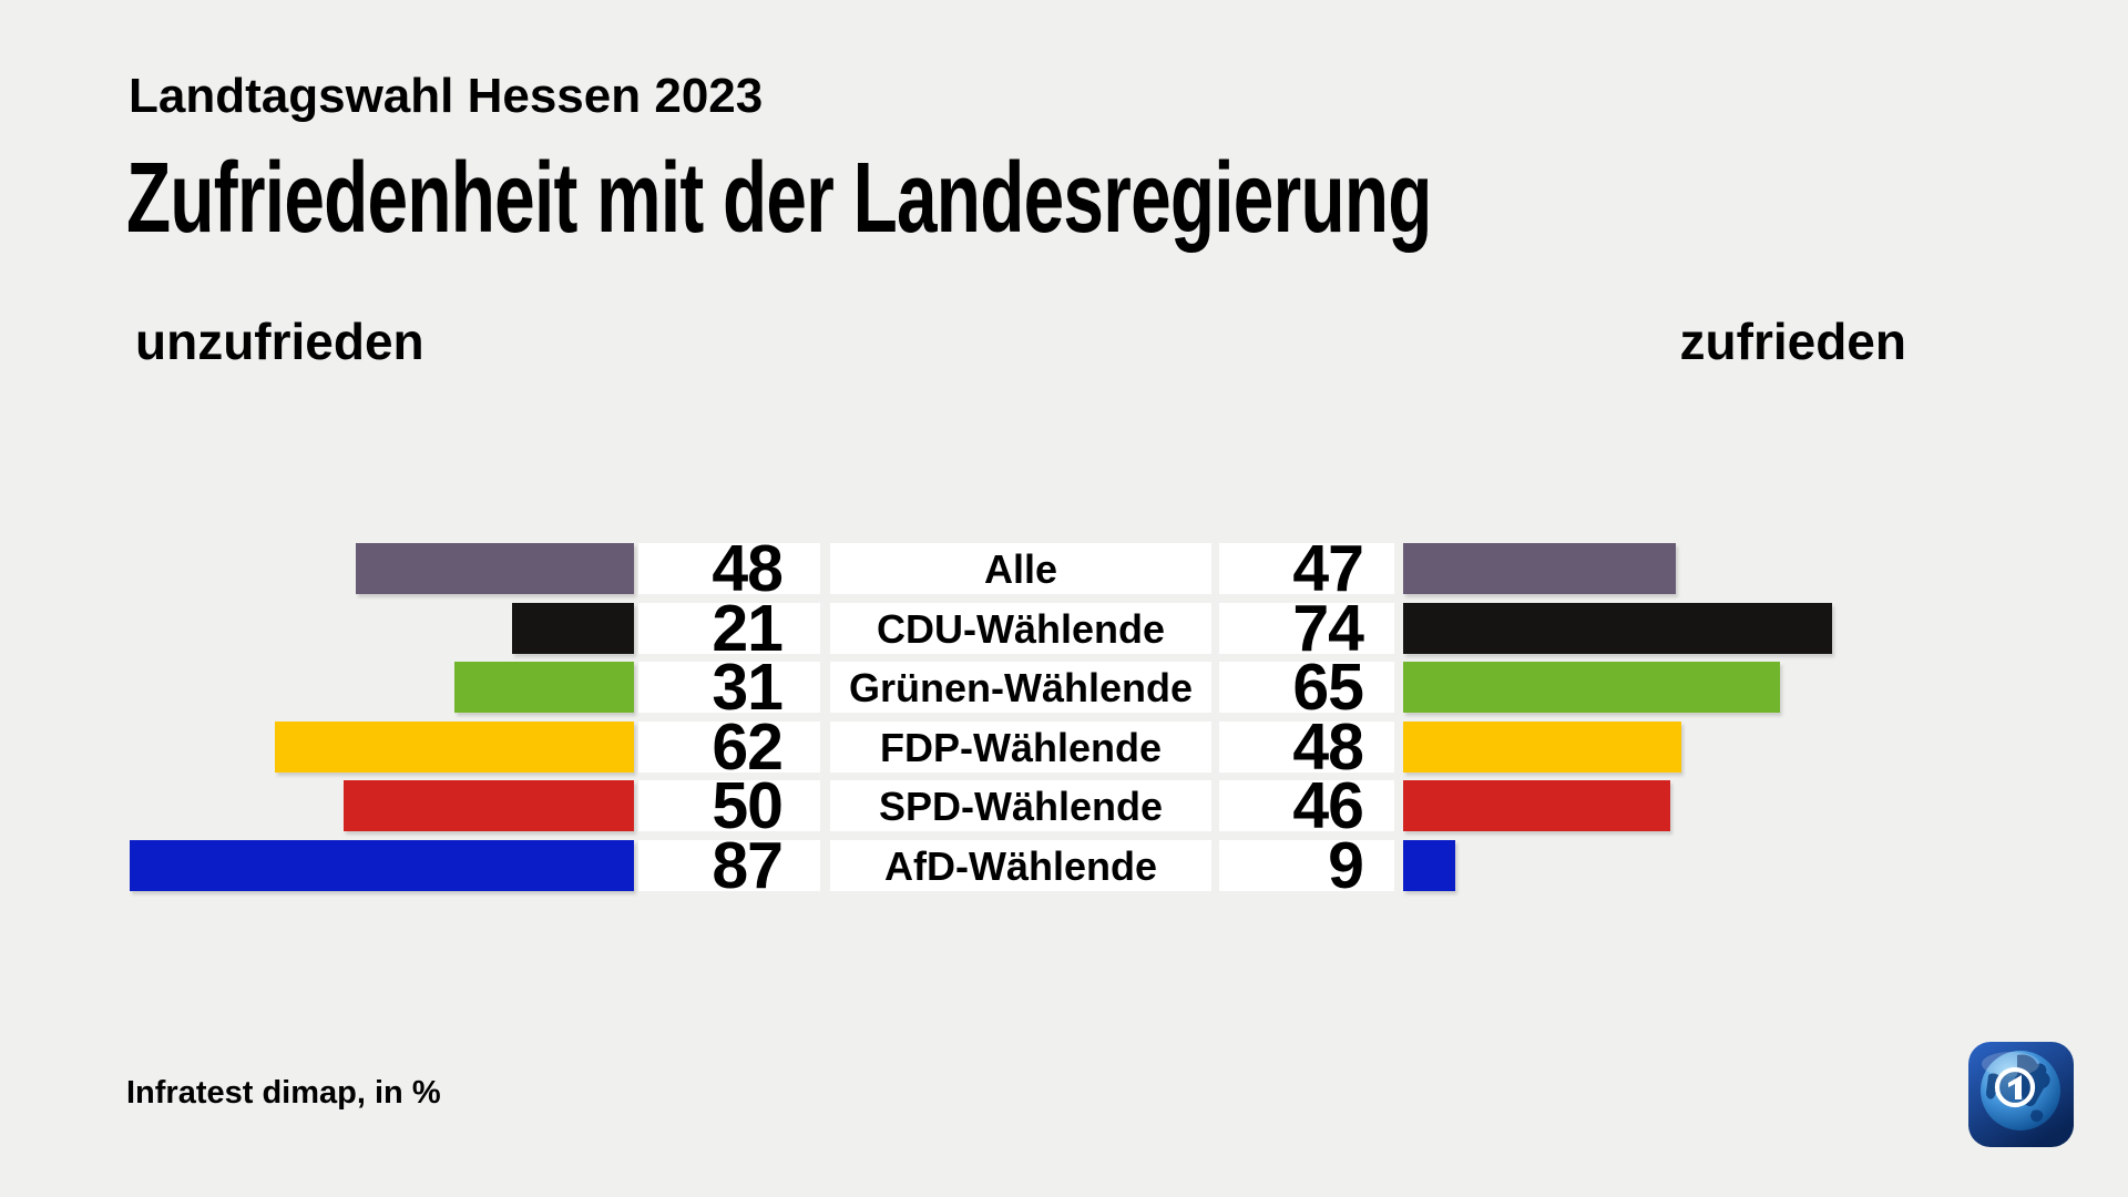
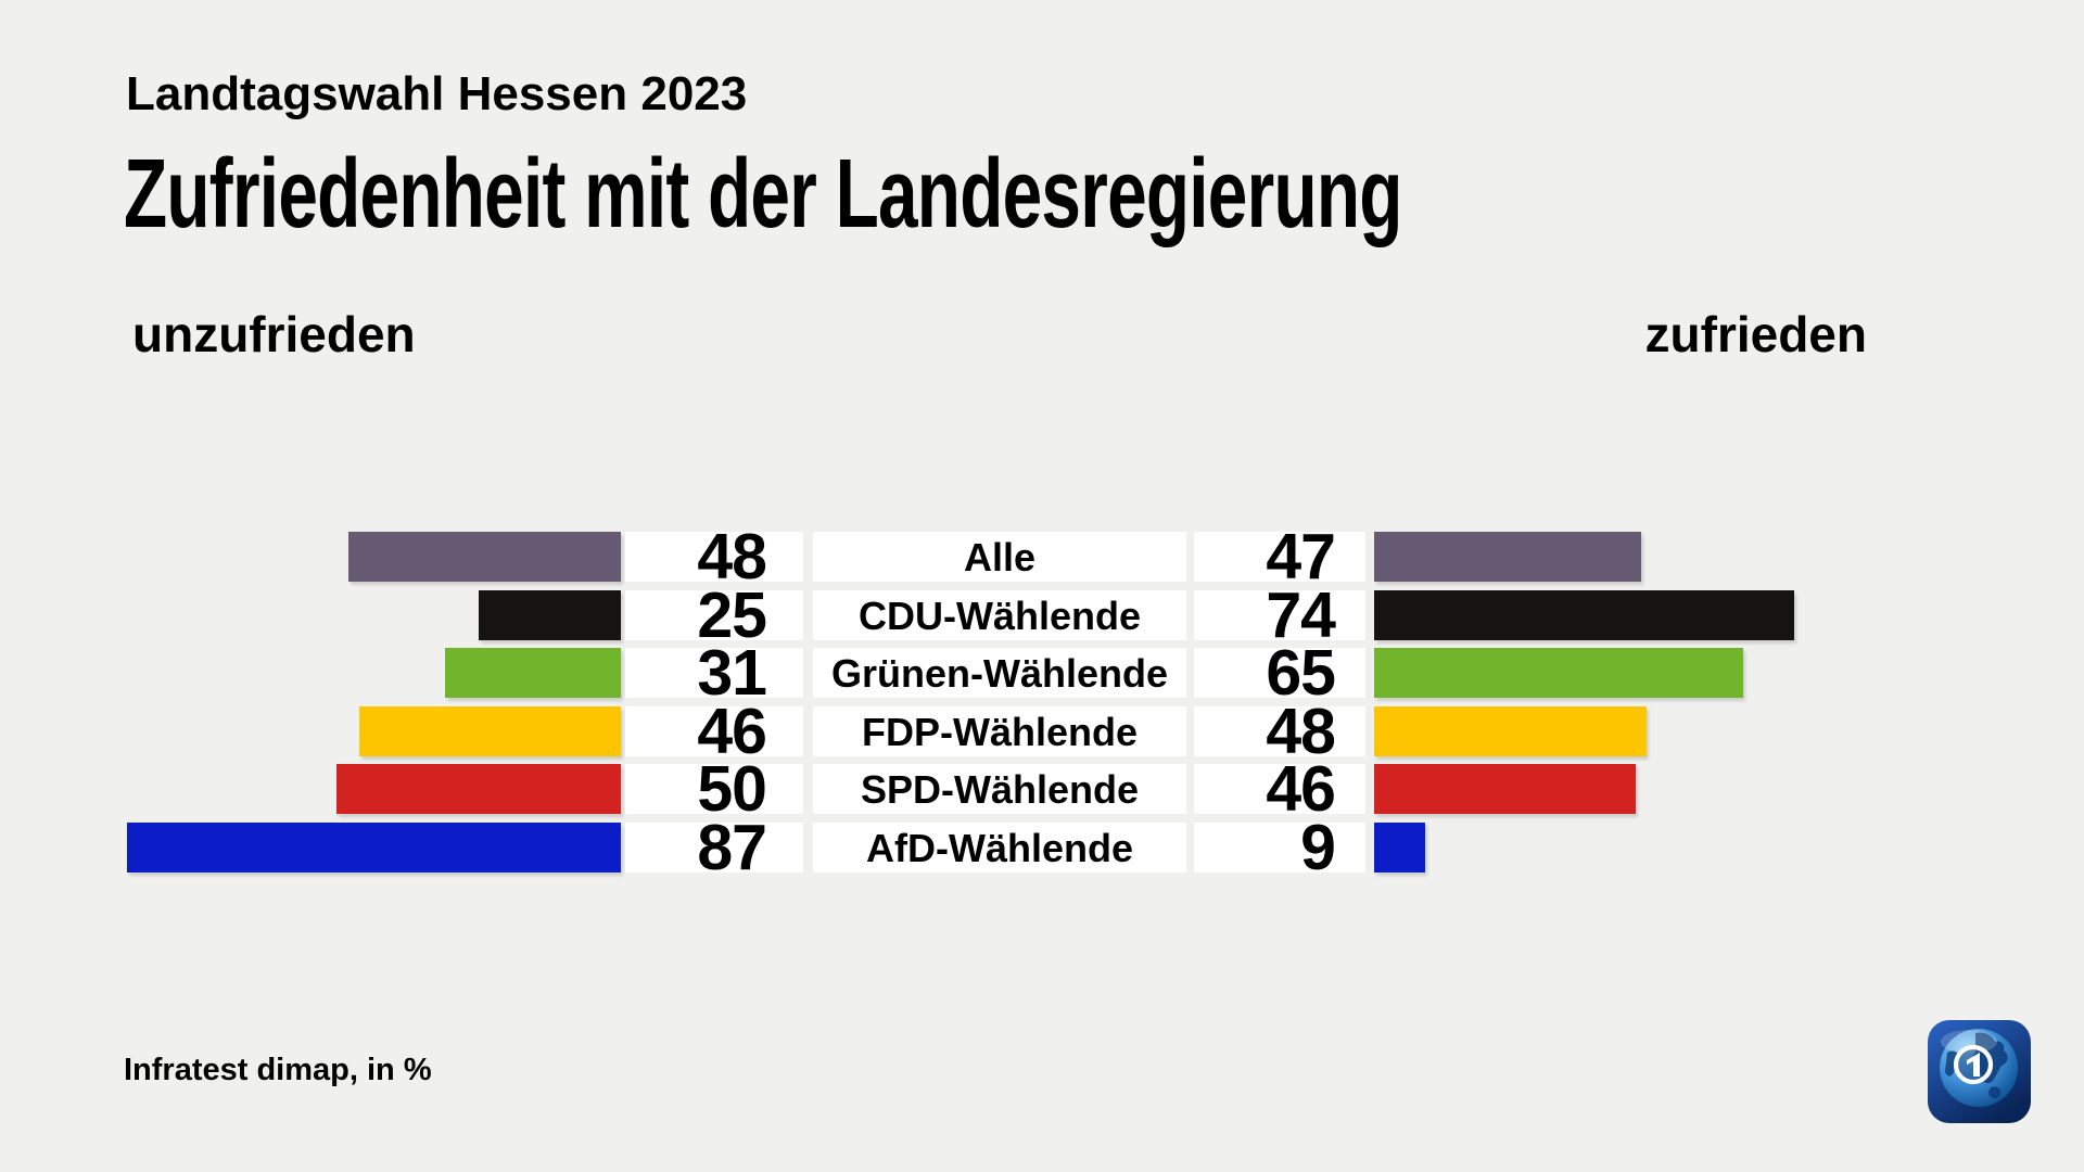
unzufrieden/CDU-Wählende: 21 -> 25
unzufrieden/FDP-Wählende: 62 -> 46
